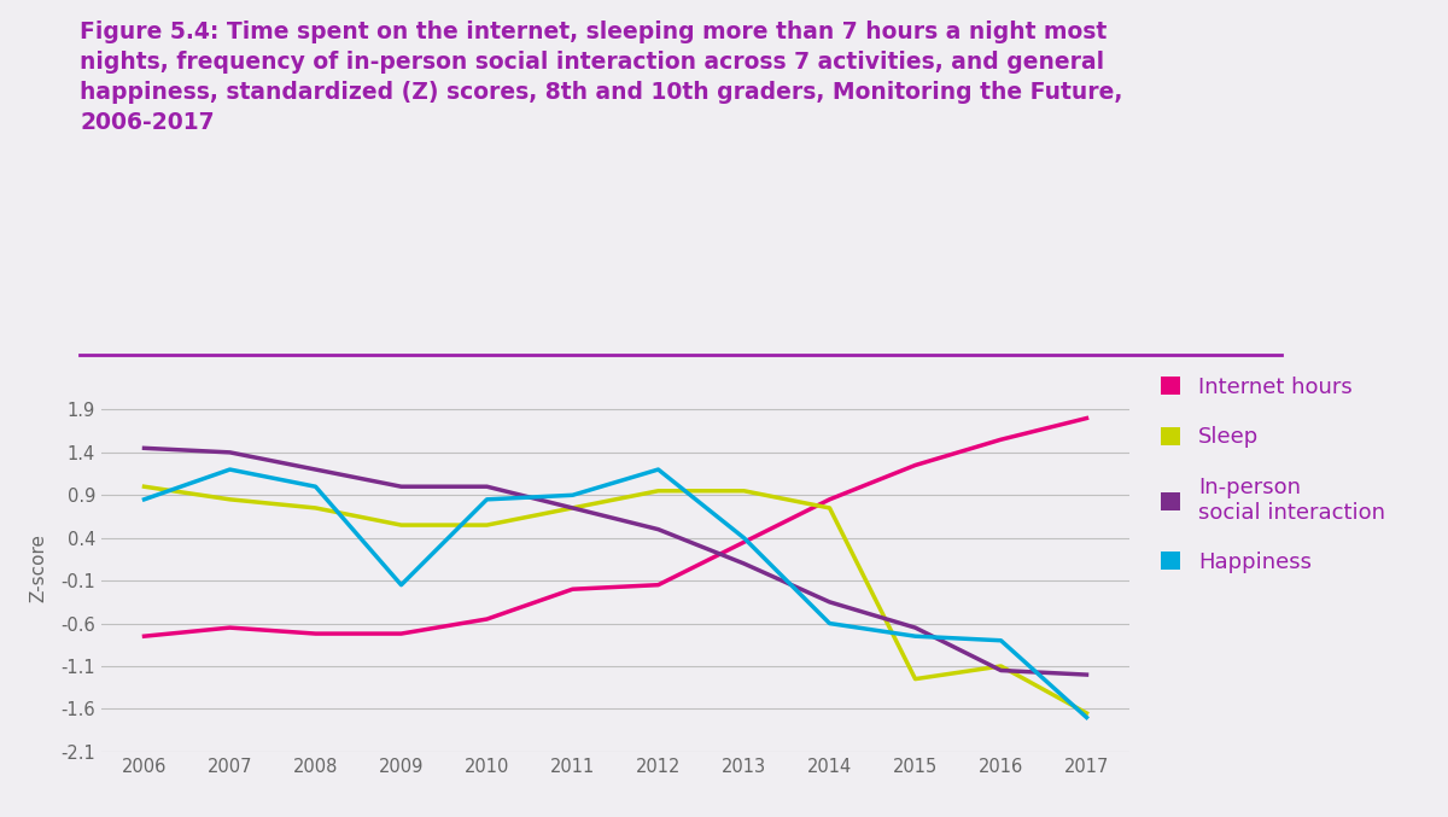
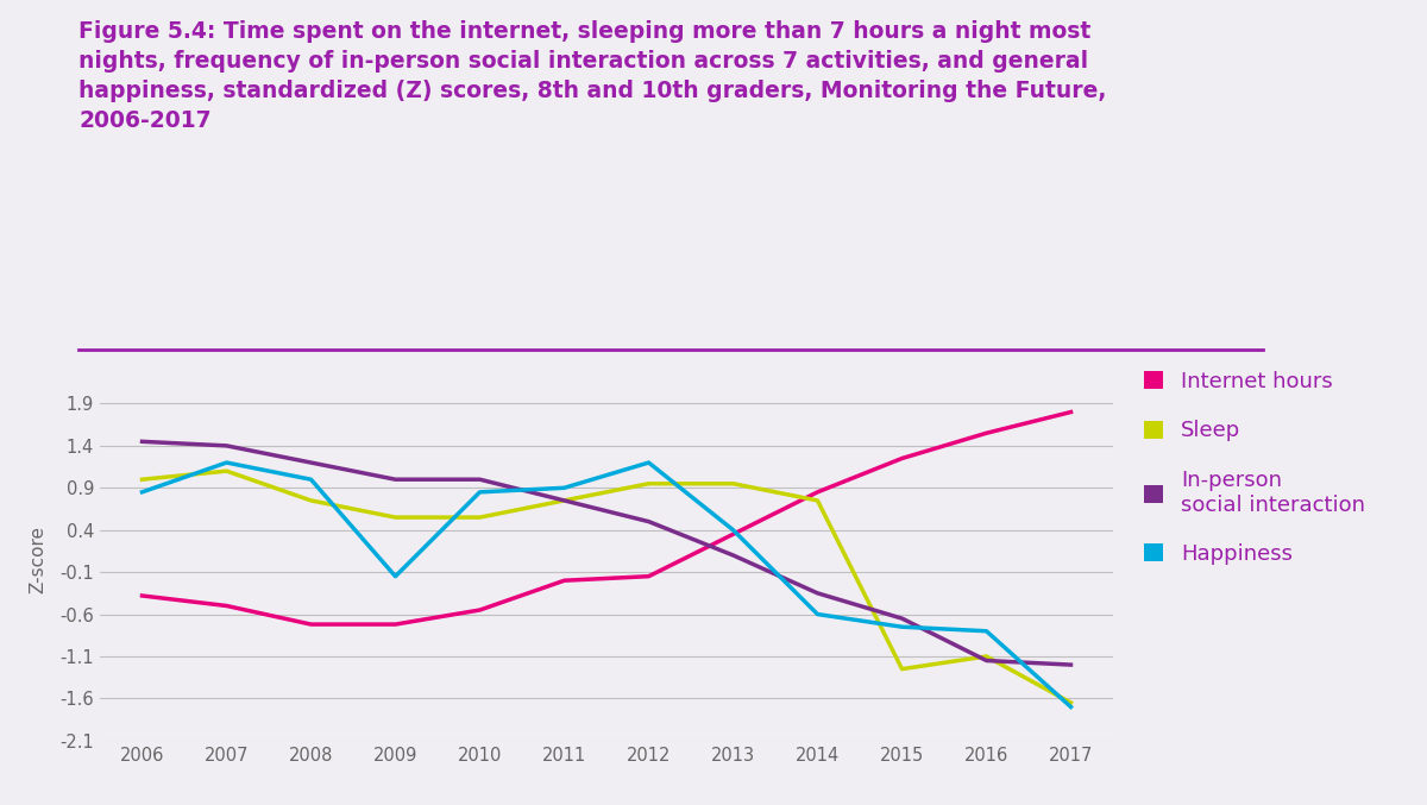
Internet hours/2006: -0.75 -> -0.38
Internet hours/2007: -0.65 -> -0.50
Sleep/2007: 0.85 -> 1.10
